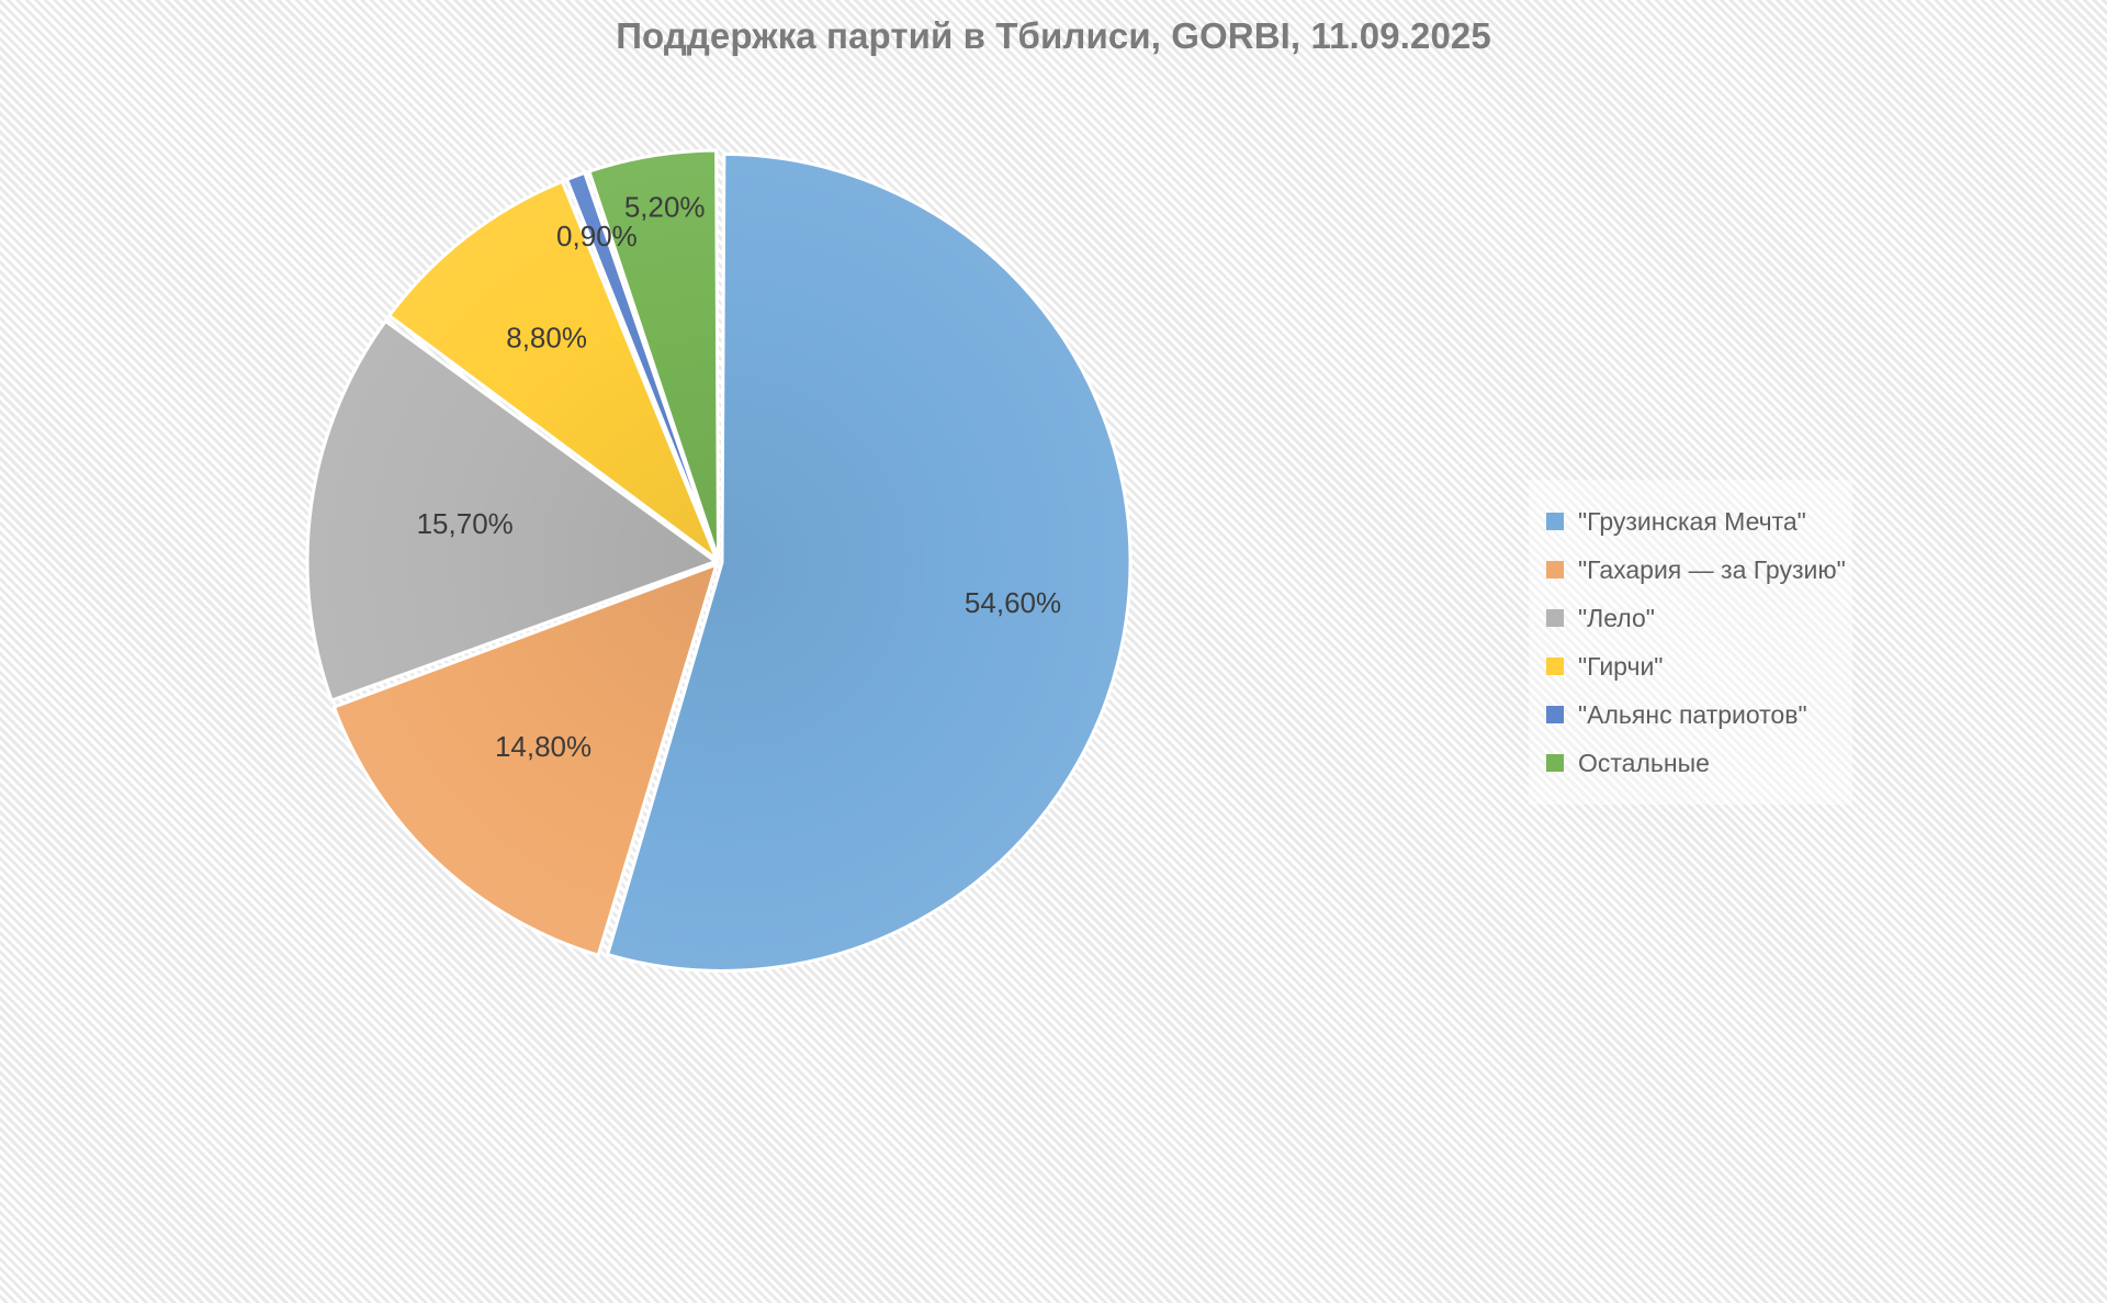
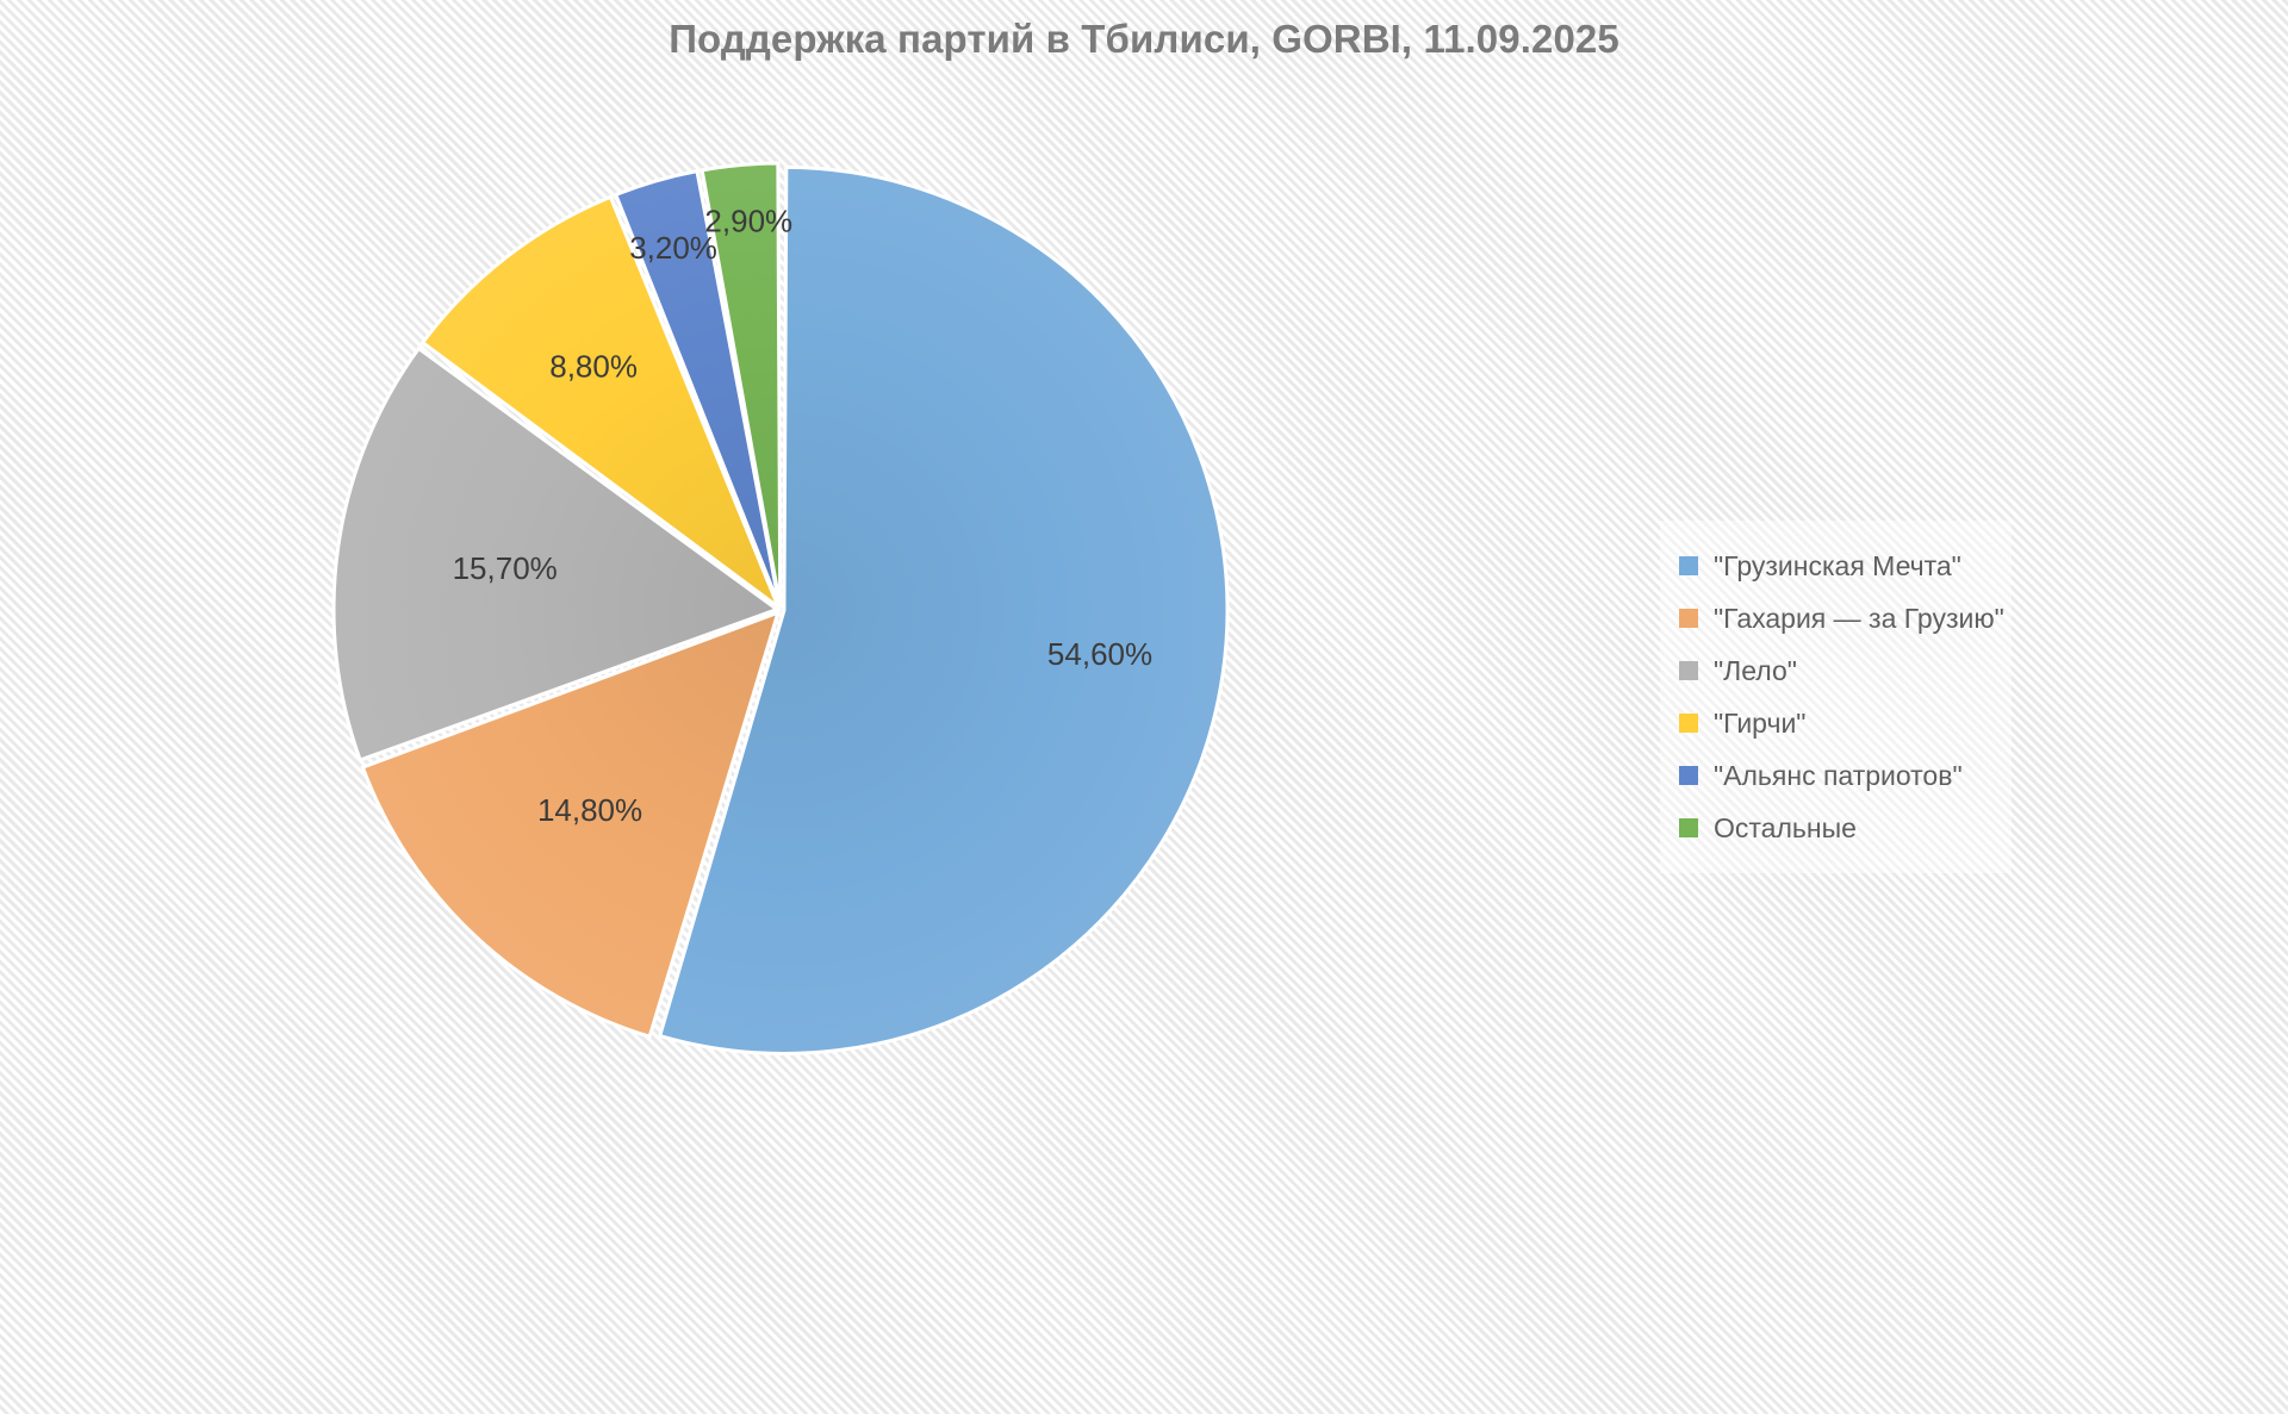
"Альянс патриотов": 0,90% -> 3,20%
Остальные: 5,20% -> 2,90%
